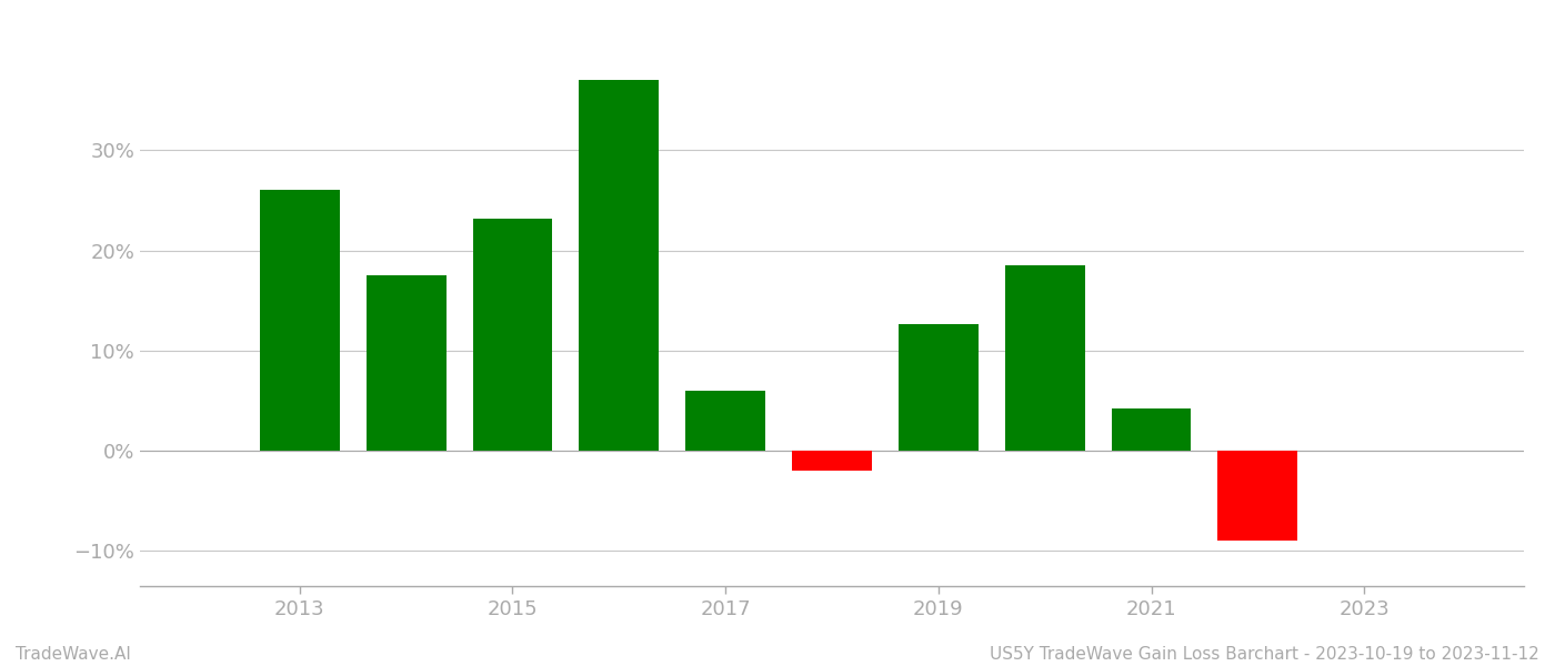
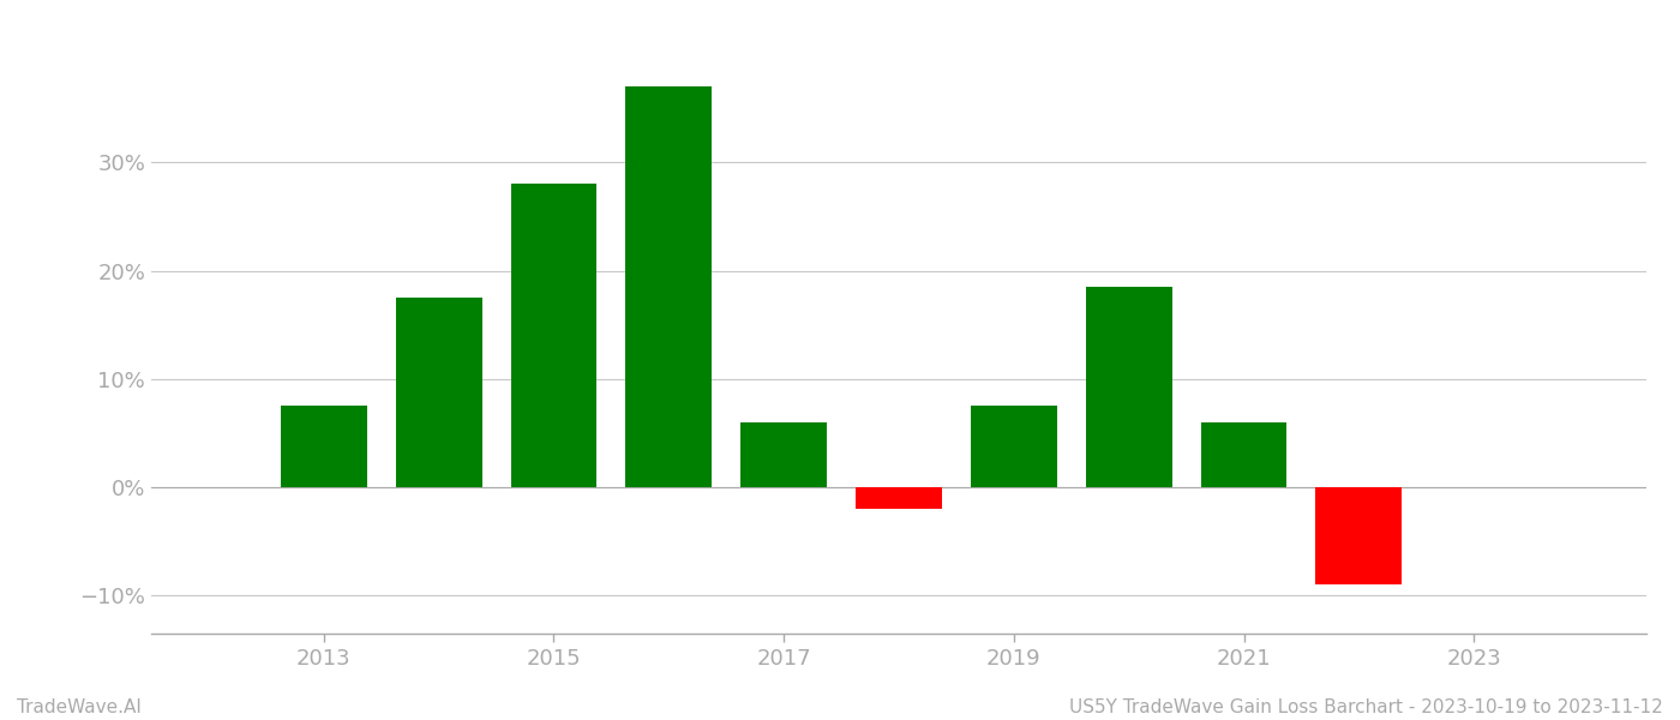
2013: 26.0% -> 7.5%
2015: 23.2% -> 28.0%
2019: 12.6% -> 7.5%
2021: 4.2% -> 6.0%
